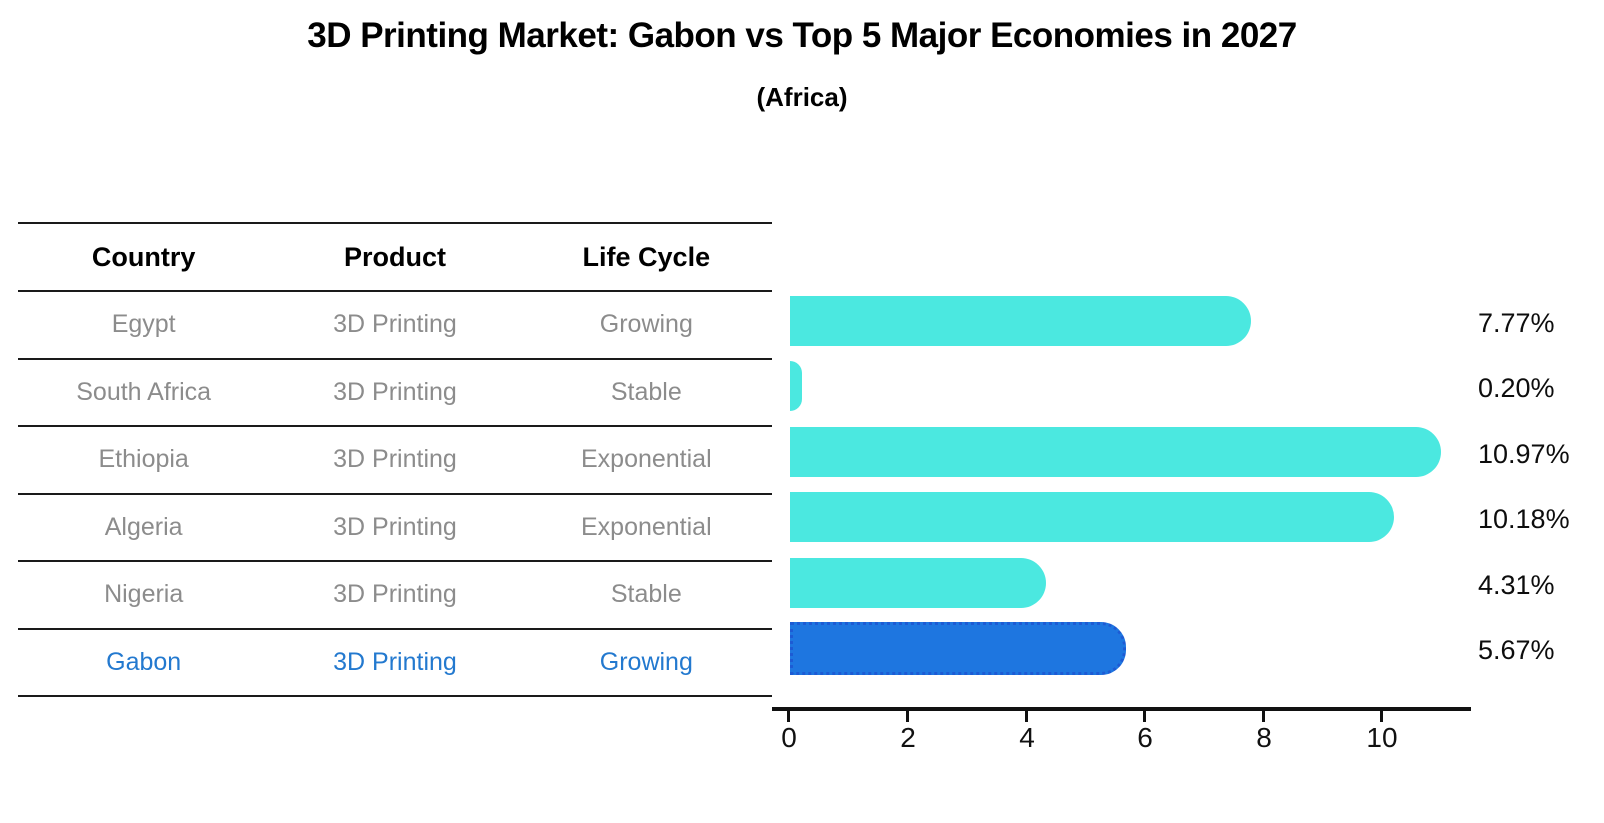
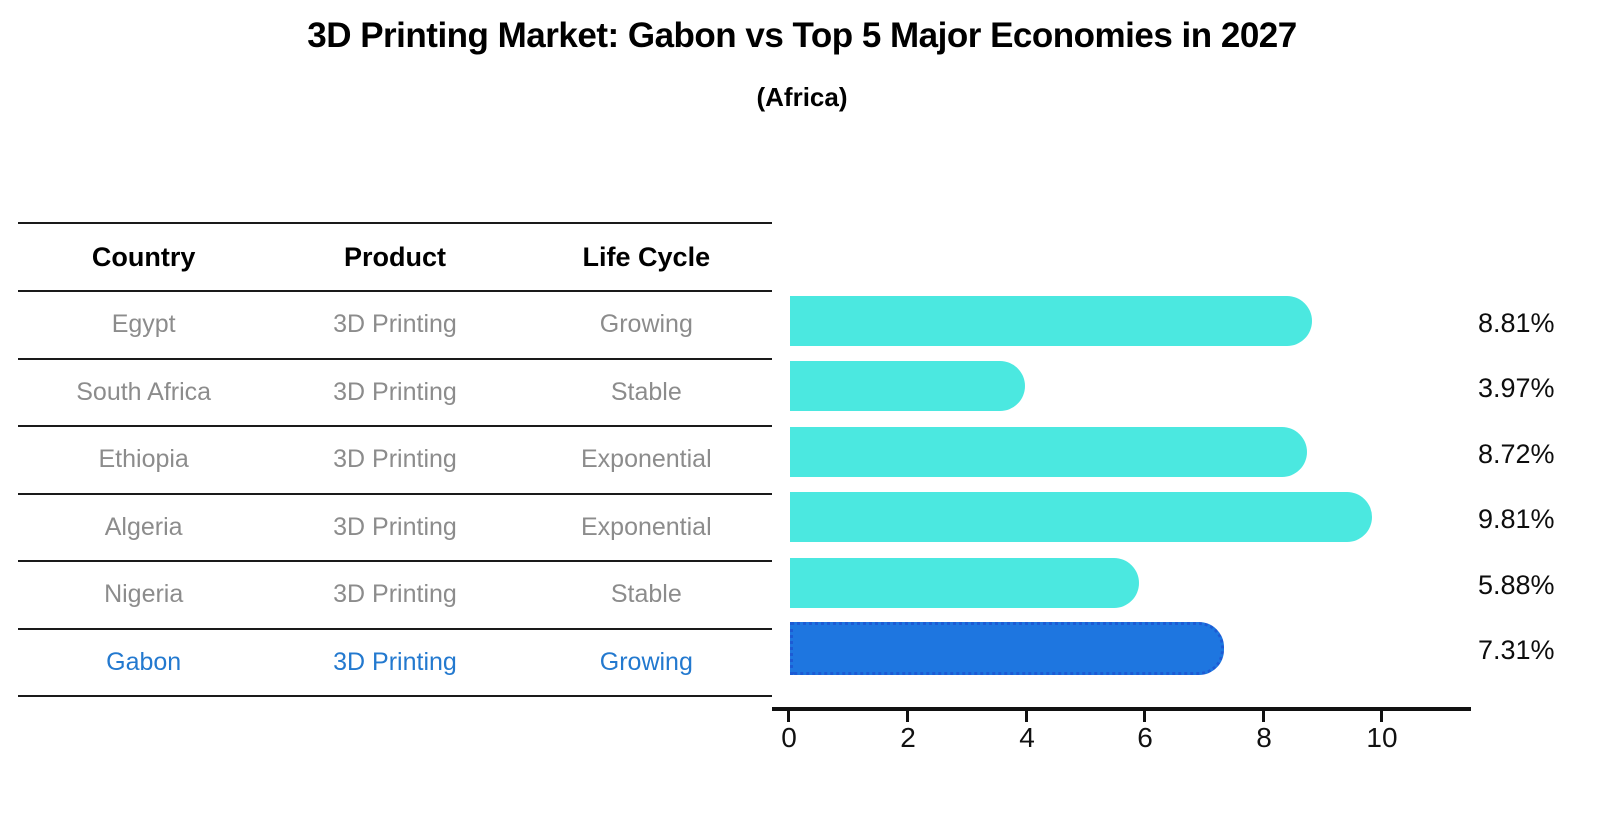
Egypt: 7.77% -> 8.81%
South Africa: 0.20% -> 3.97%
Ethiopia: 10.97% -> 8.72%
Algeria: 10.18% -> 9.81%
Nigeria: 4.31% -> 5.88%
Gabon: 5.67% -> 7.31%
